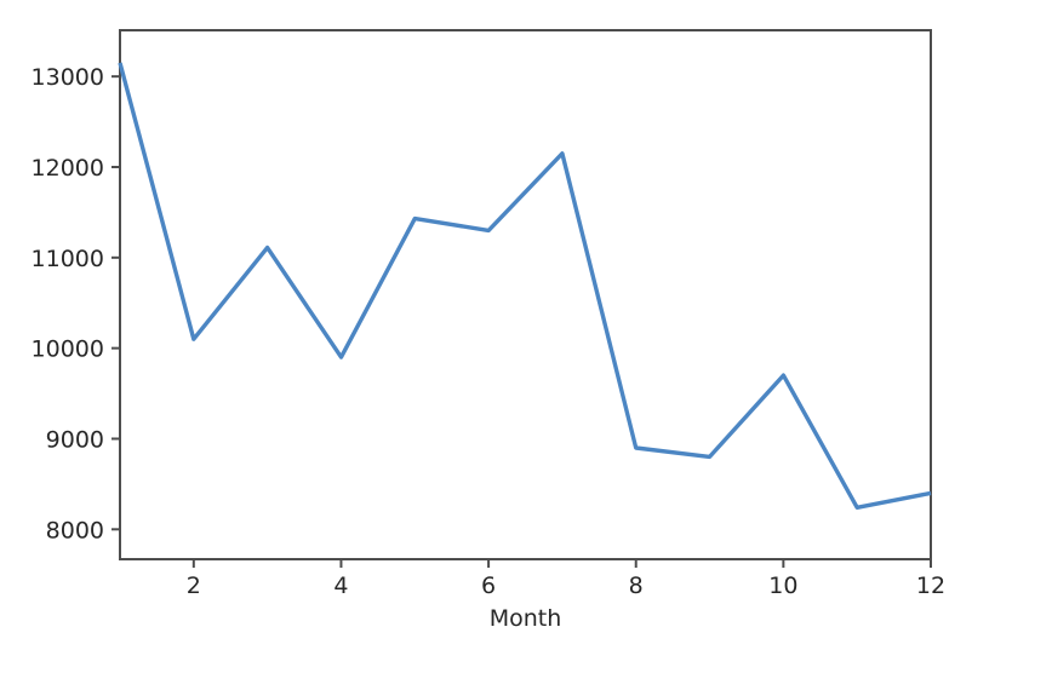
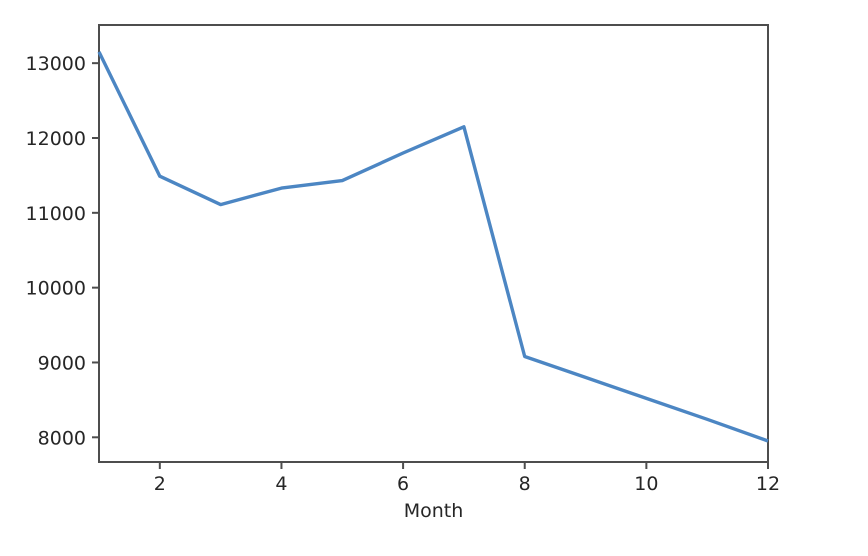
2: 10100 -> 11500
4: 9900 -> 11300
6: 11300 -> 11800
8: 8900 -> 9100
10: 9700 -> 8500
12: 8400 -> 8000
